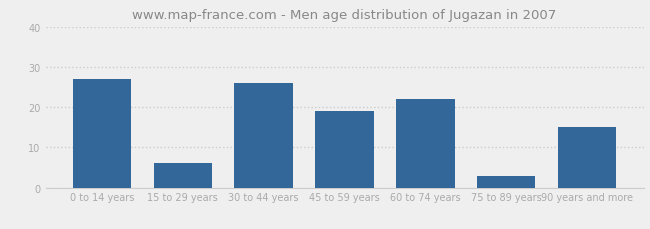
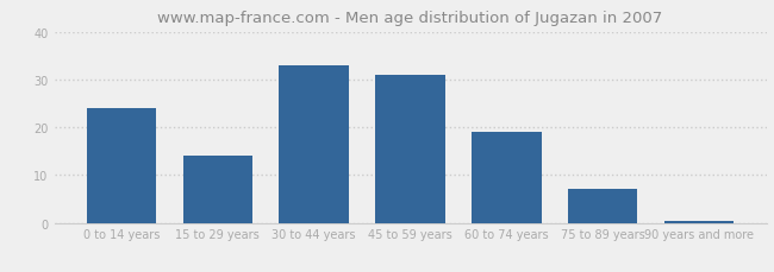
0 to 14 years: 27.0 -> 24.0
15 to 29 years: 6.0 -> 14.0
30 to 44 years: 26.0 -> 33.0
45 to 59 years: 19.0 -> 31.0
60 to 74 years: 22.0 -> 19.0
75 to 89 years: 3.0 -> 7.0
90 years and more: 15.0 -> 0.4
